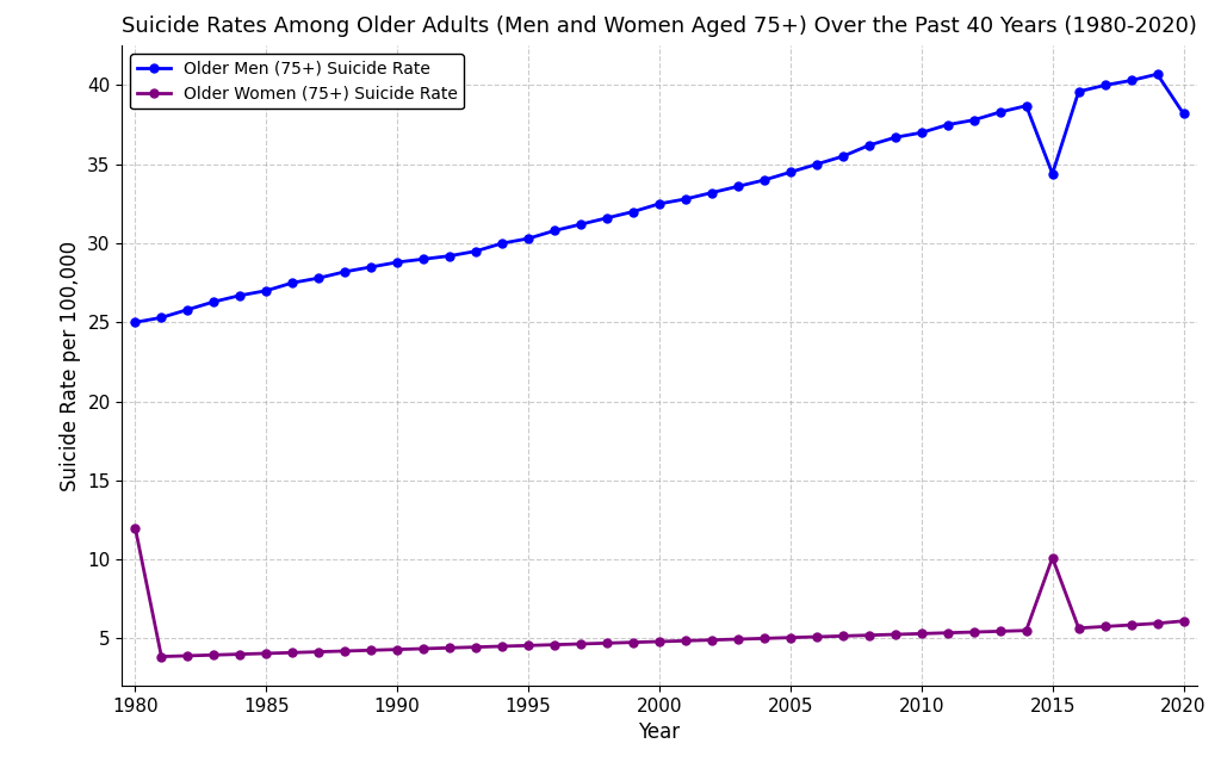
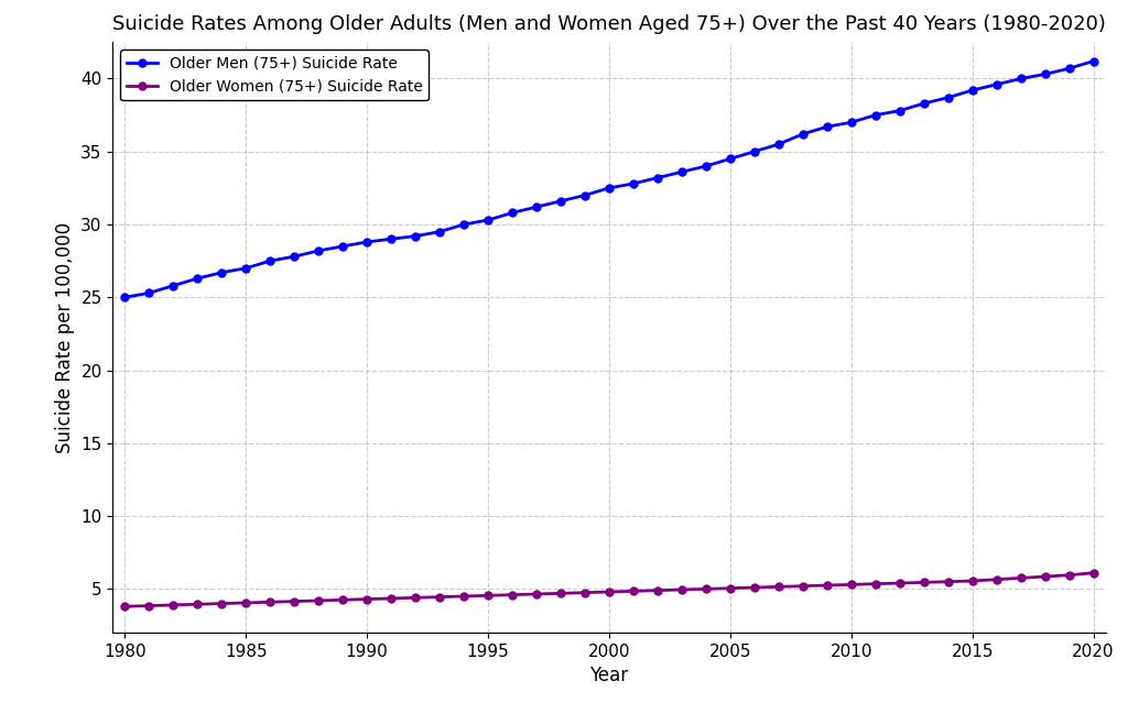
Older Women (75+) Suicide Rate/1980: 12.0 -> 3.8
Older Men (75+) Suicide Rate/2015: 34.4 -> 39.2
Older Women (75+) Suicide Rate/2015: 10.1 -> 5.5
Older Men (75+) Suicide Rate/2020: 38.2 -> 41.2
